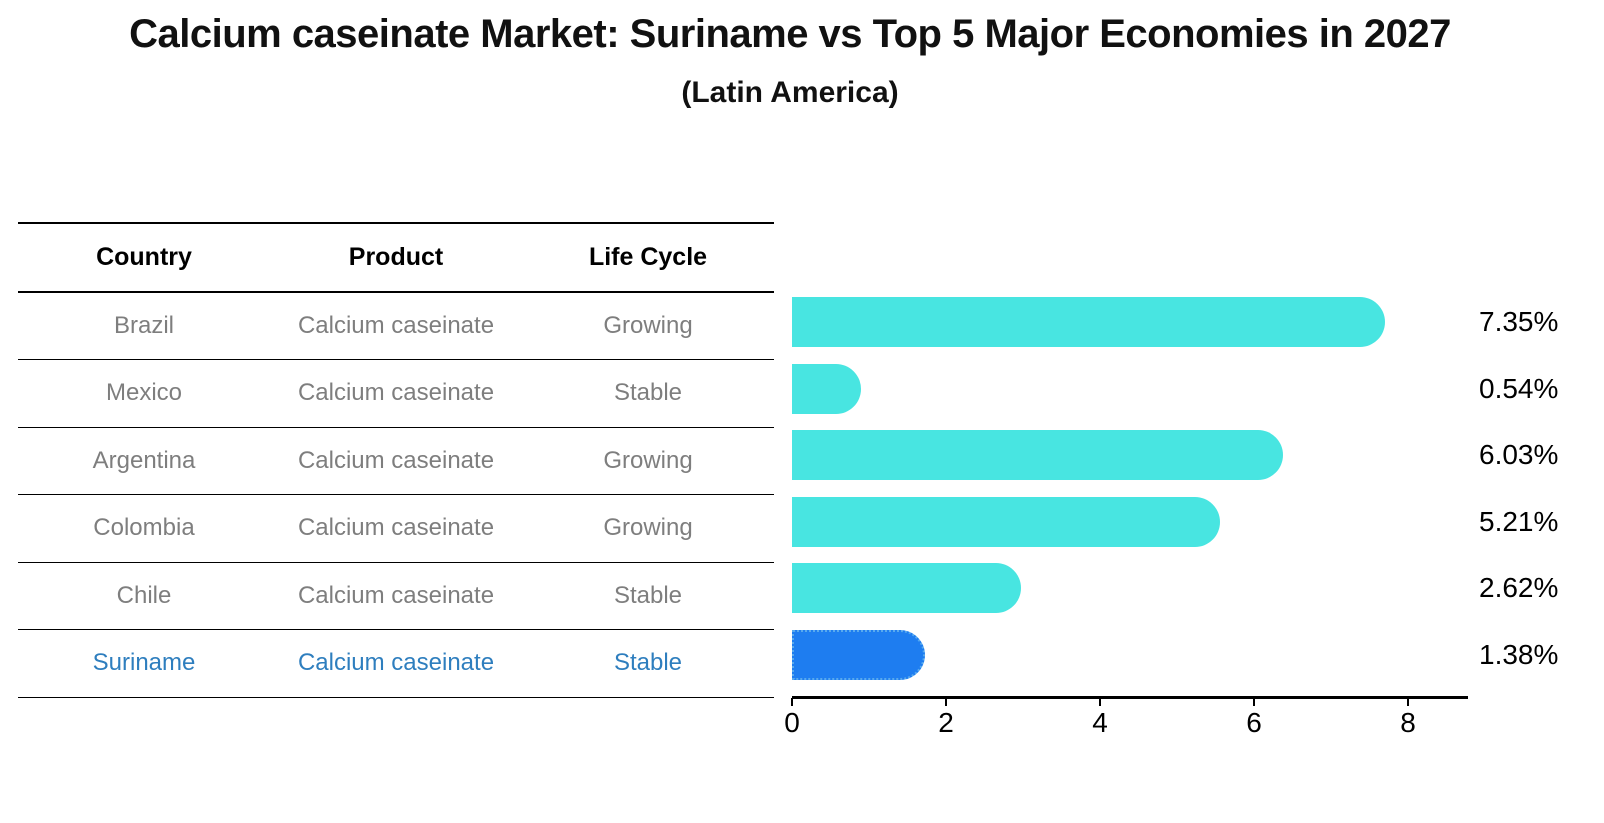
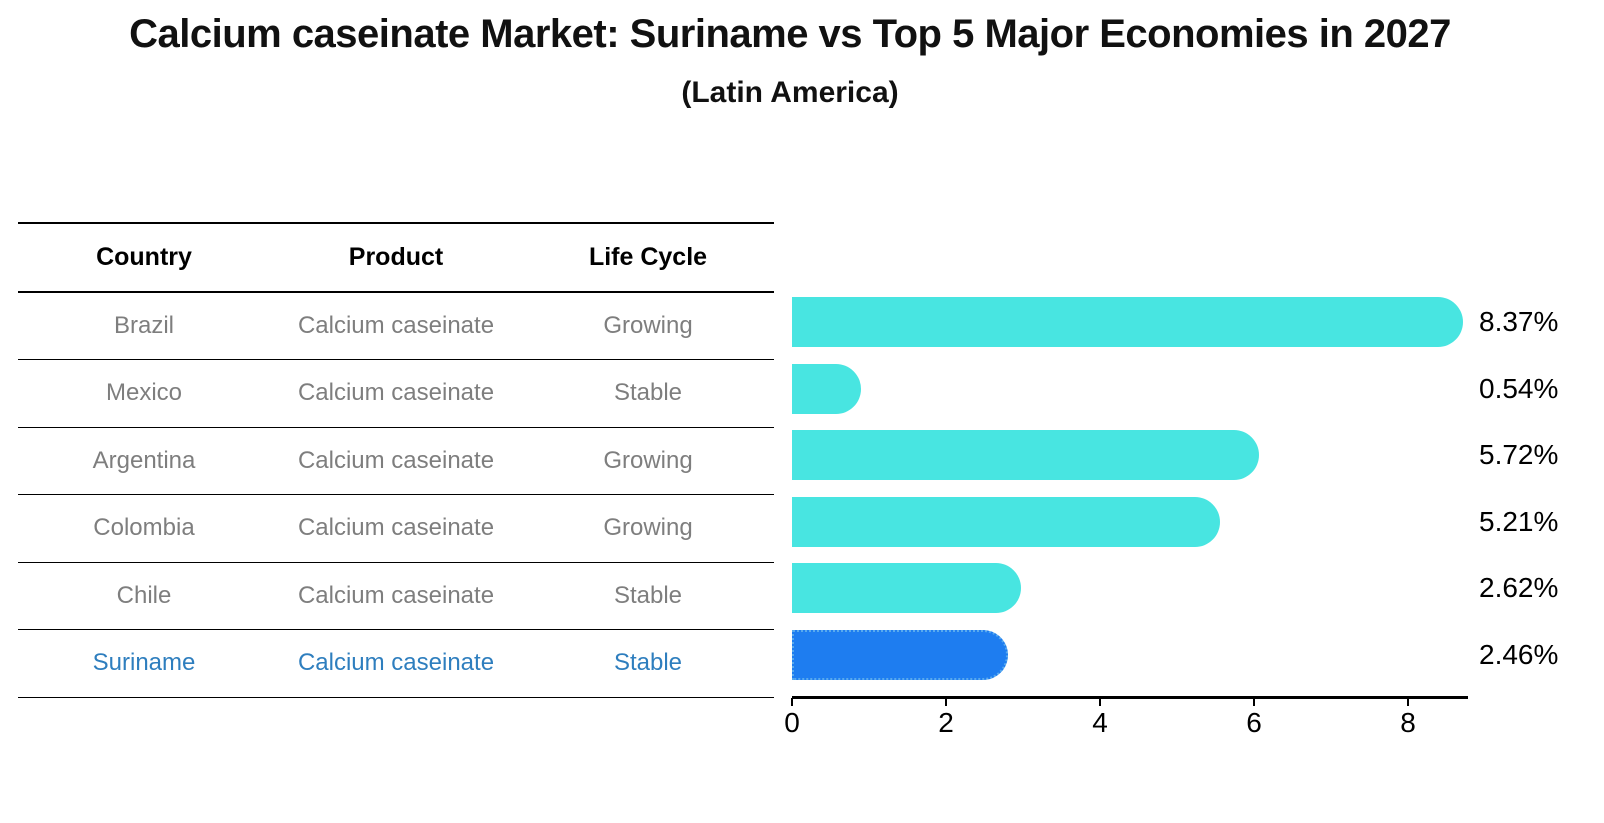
Brazil: 7.35% -> 8.37%
Argentina: 6.03% -> 5.72%
Suriname: 1.38% -> 2.46%
